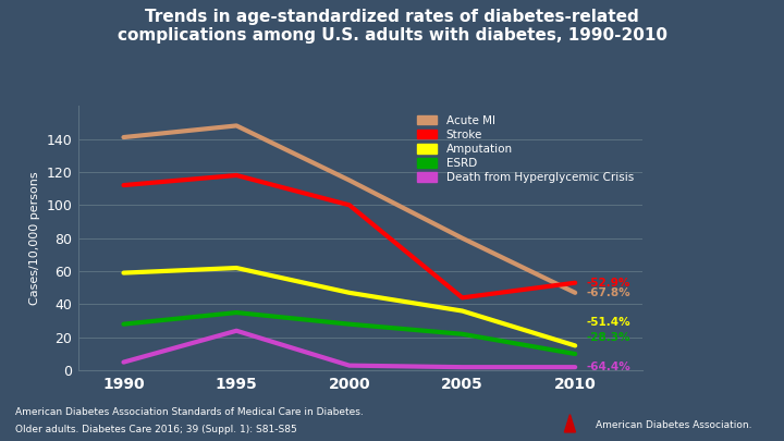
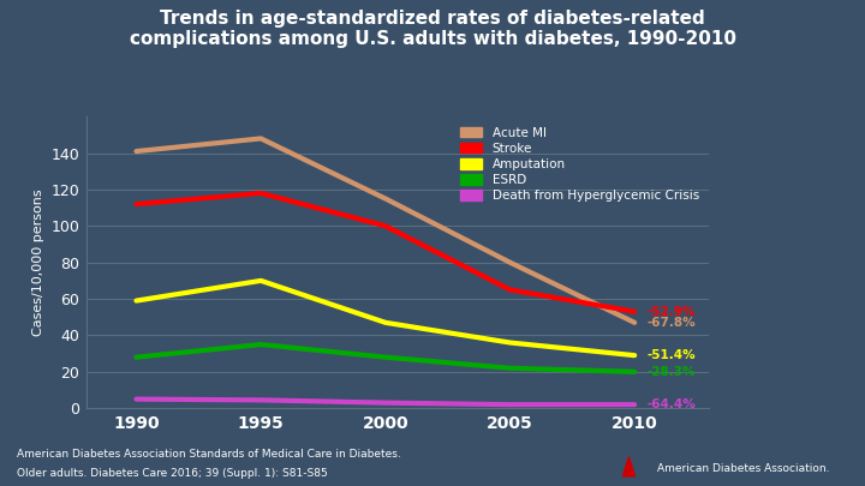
Amputation/1995: 62 -> 70
Death from Hyperglycemic Crisis/1995: 24 -> 4
Stroke/2005: 44 -> 65
Amputation/2010: 15 -> 29
ESRD/2010: 10 -> 20
